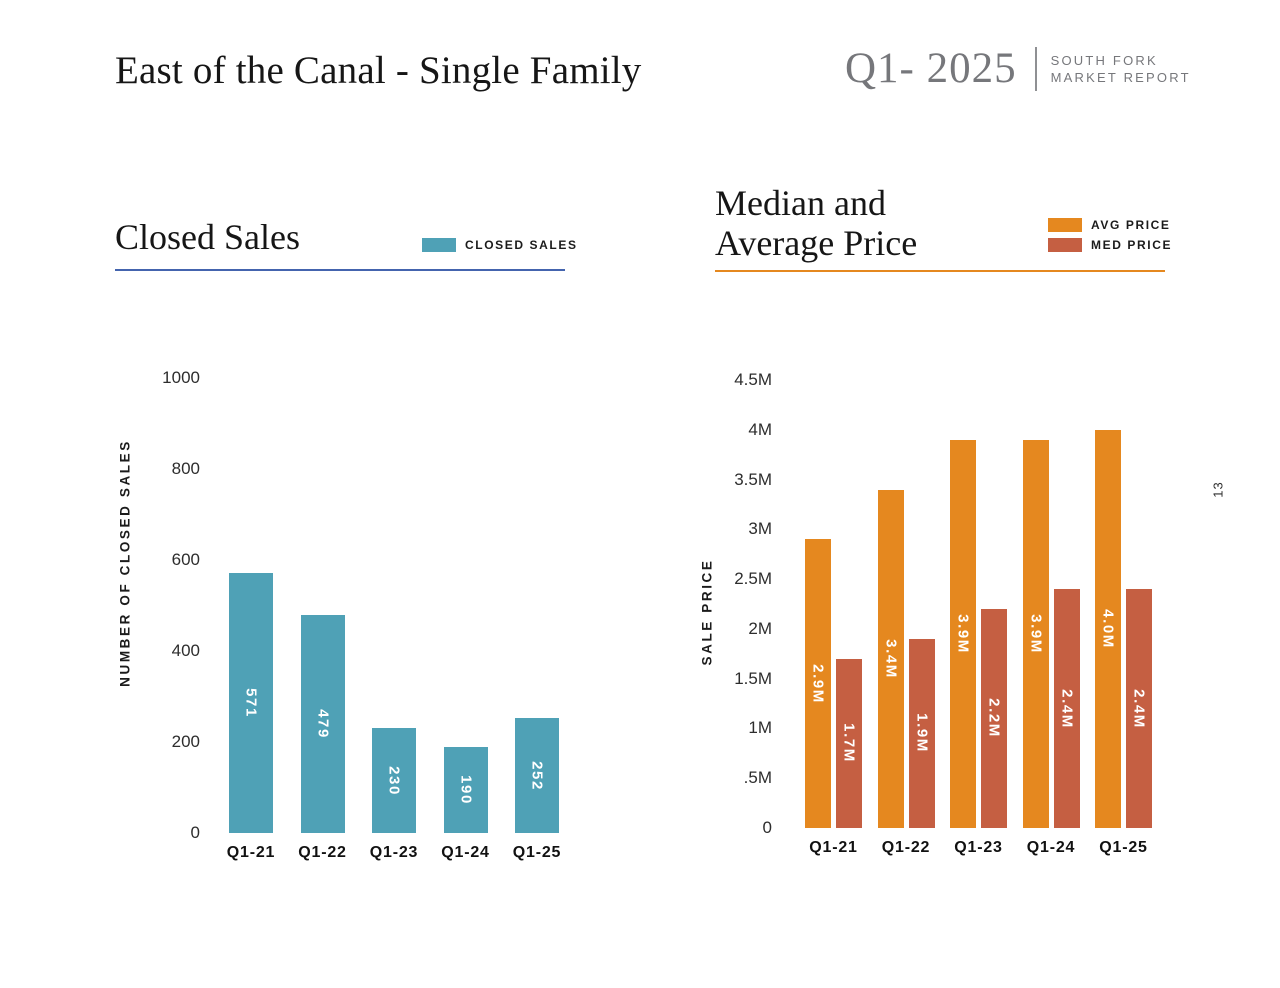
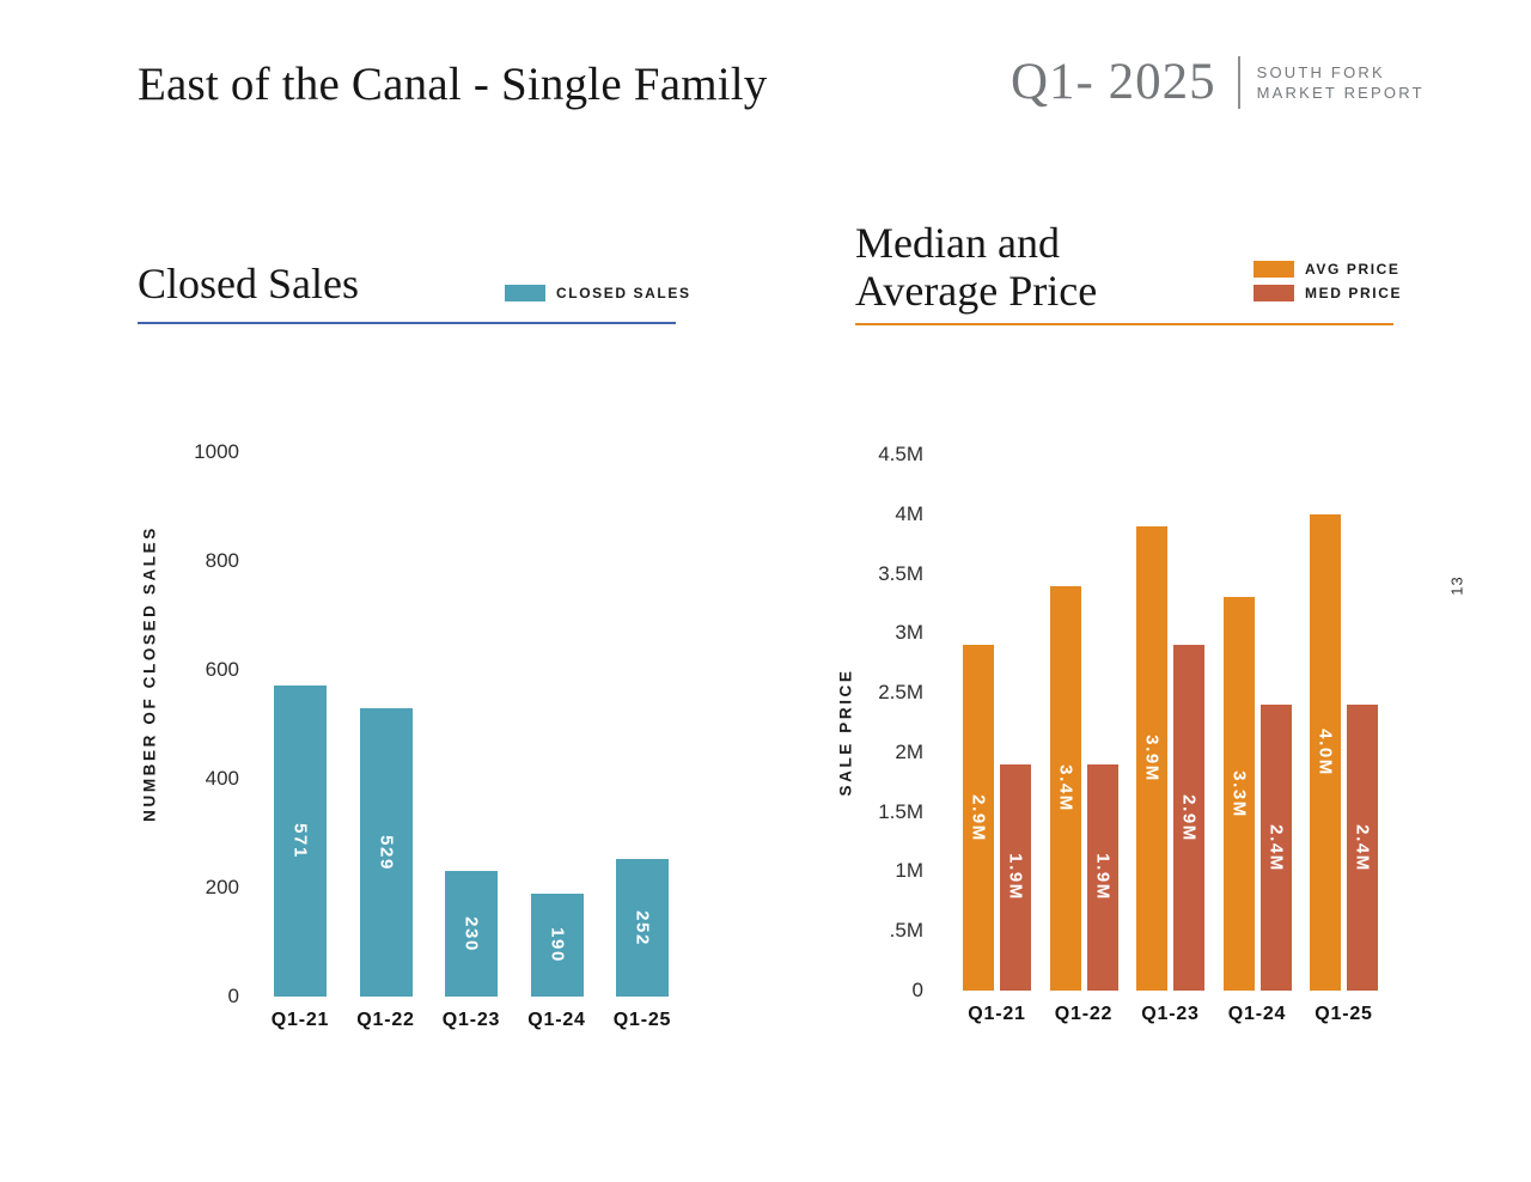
Closed Sales/Q1-22: 479 -> 529
Median and Average Price/MED PRICE/Q1-21: 1.7M -> 1.9M
Median and Average Price/MED PRICE/Q1-23: 2.2M -> 2.9M
Median and Average Price/AVG PRICE/Q1-24: 3.9M -> 3.3M
